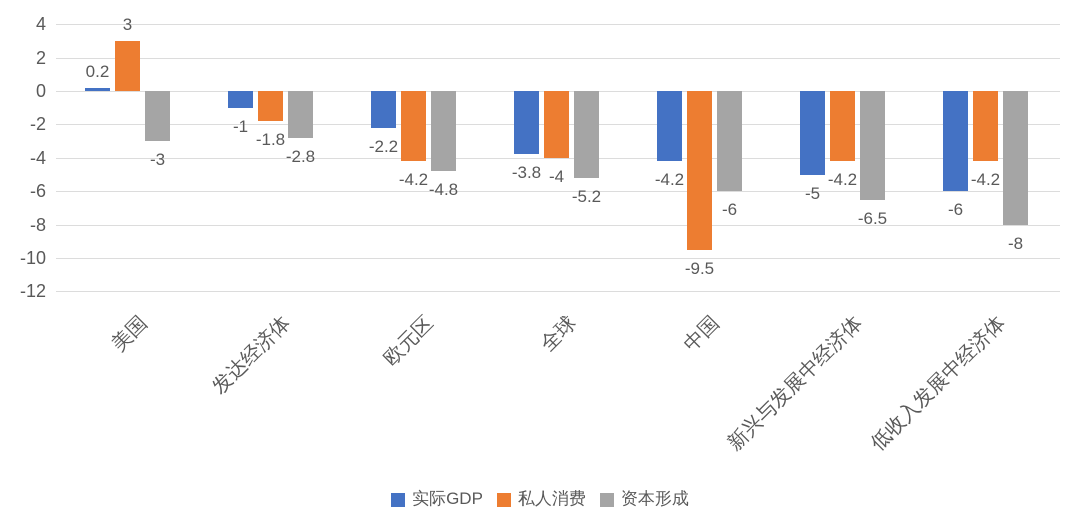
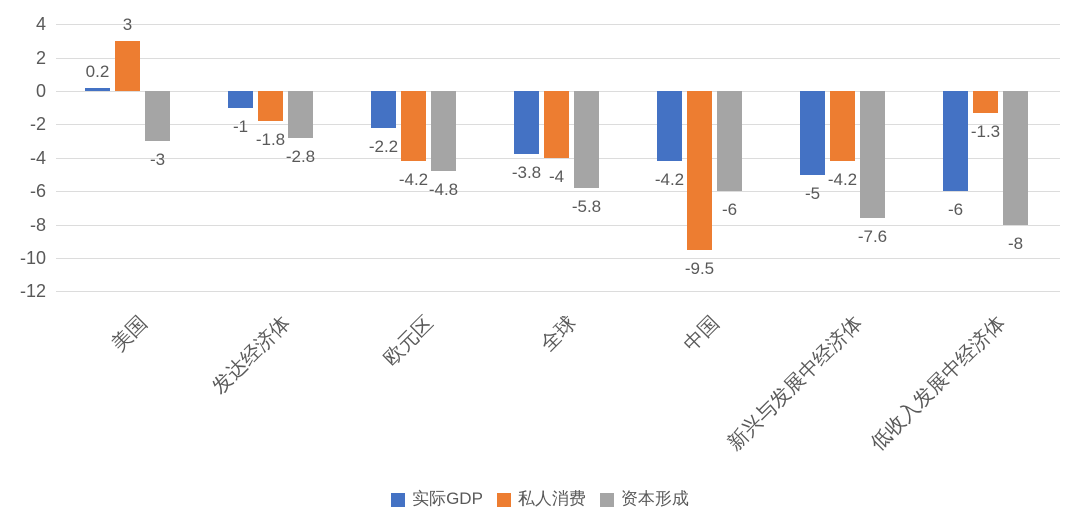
资本形成/全球: -5.2 -> -5.8
资本形成/新兴与发展中经济体: -6.5 -> -7.6
私人消费/低收入发展中经济体: -4.2 -> -1.3
